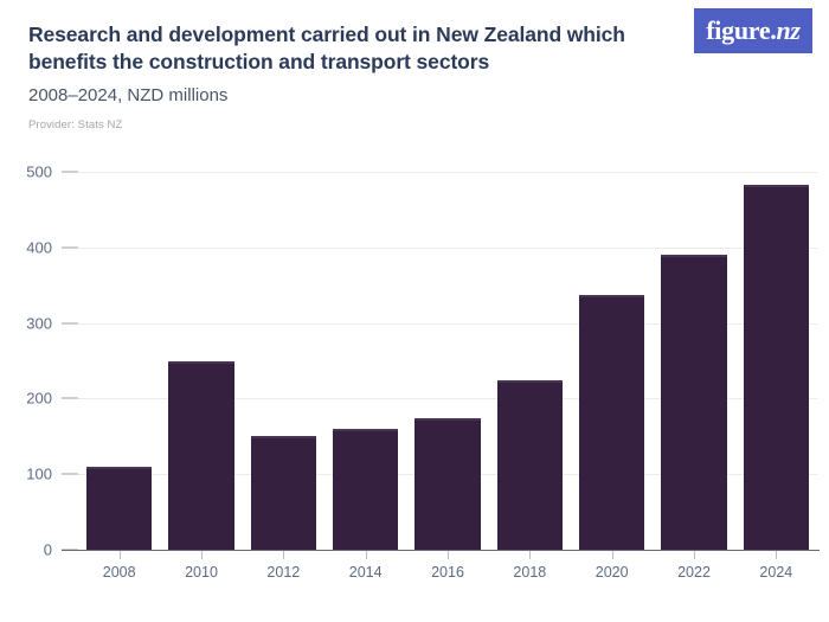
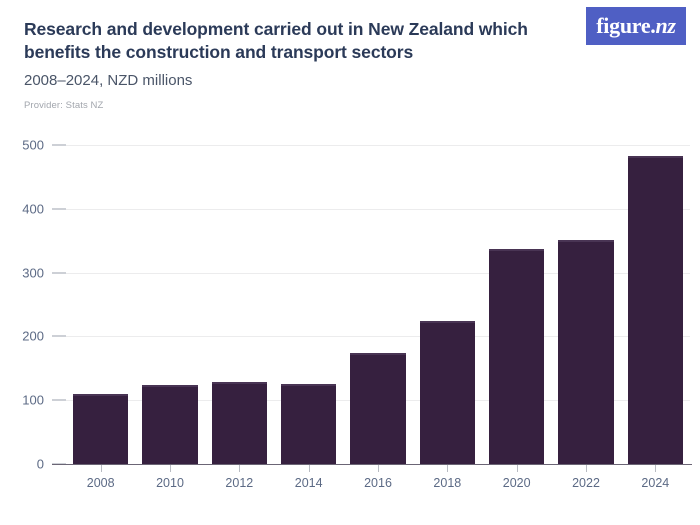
2010: 250 -> 120
2012: 150 -> 130
2014: 160 -> 120
2022: 390 -> 350
